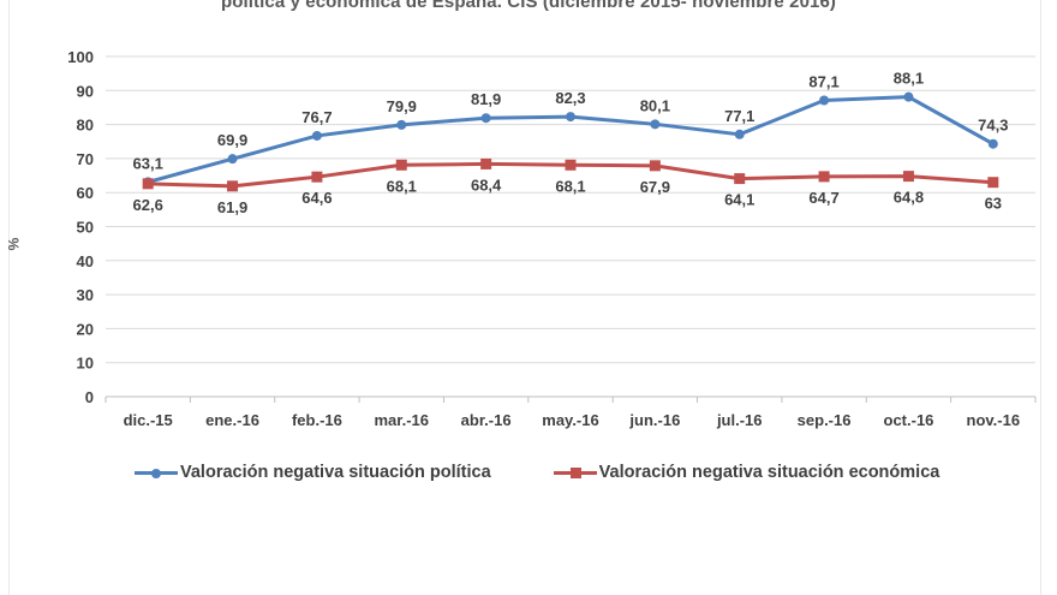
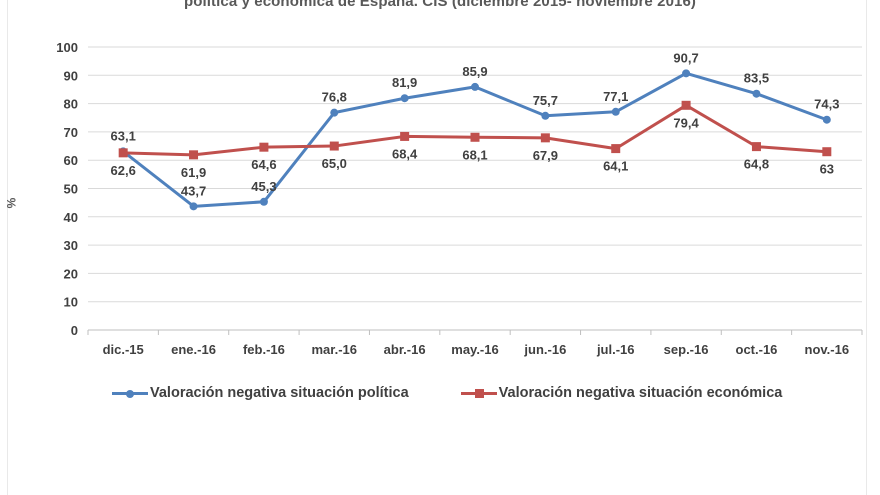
Valoración negativa situación política/ene.-16: 69,9 -> 43,7
Valoración negativa situación política/feb.-16: 76,7 -> 45,3
Valoración negativa situación política/mar.-16: 79,9 -> 76,8
Valoración negativa situación económica/mar.-16: 68,1 -> 65,0
Valoración negativa situación política/may.-16: 82,3 -> 85,9
Valoración negativa situación política/jun.-16: 80,1 -> 75,7
Valoración negativa situación política/sep.-16: 87,1 -> 90,7
Valoración negativa situación económica/sep.-16: 64,7 -> 79,4
Valoración negativa situación política/oct.-16: 88,1 -> 83,5
